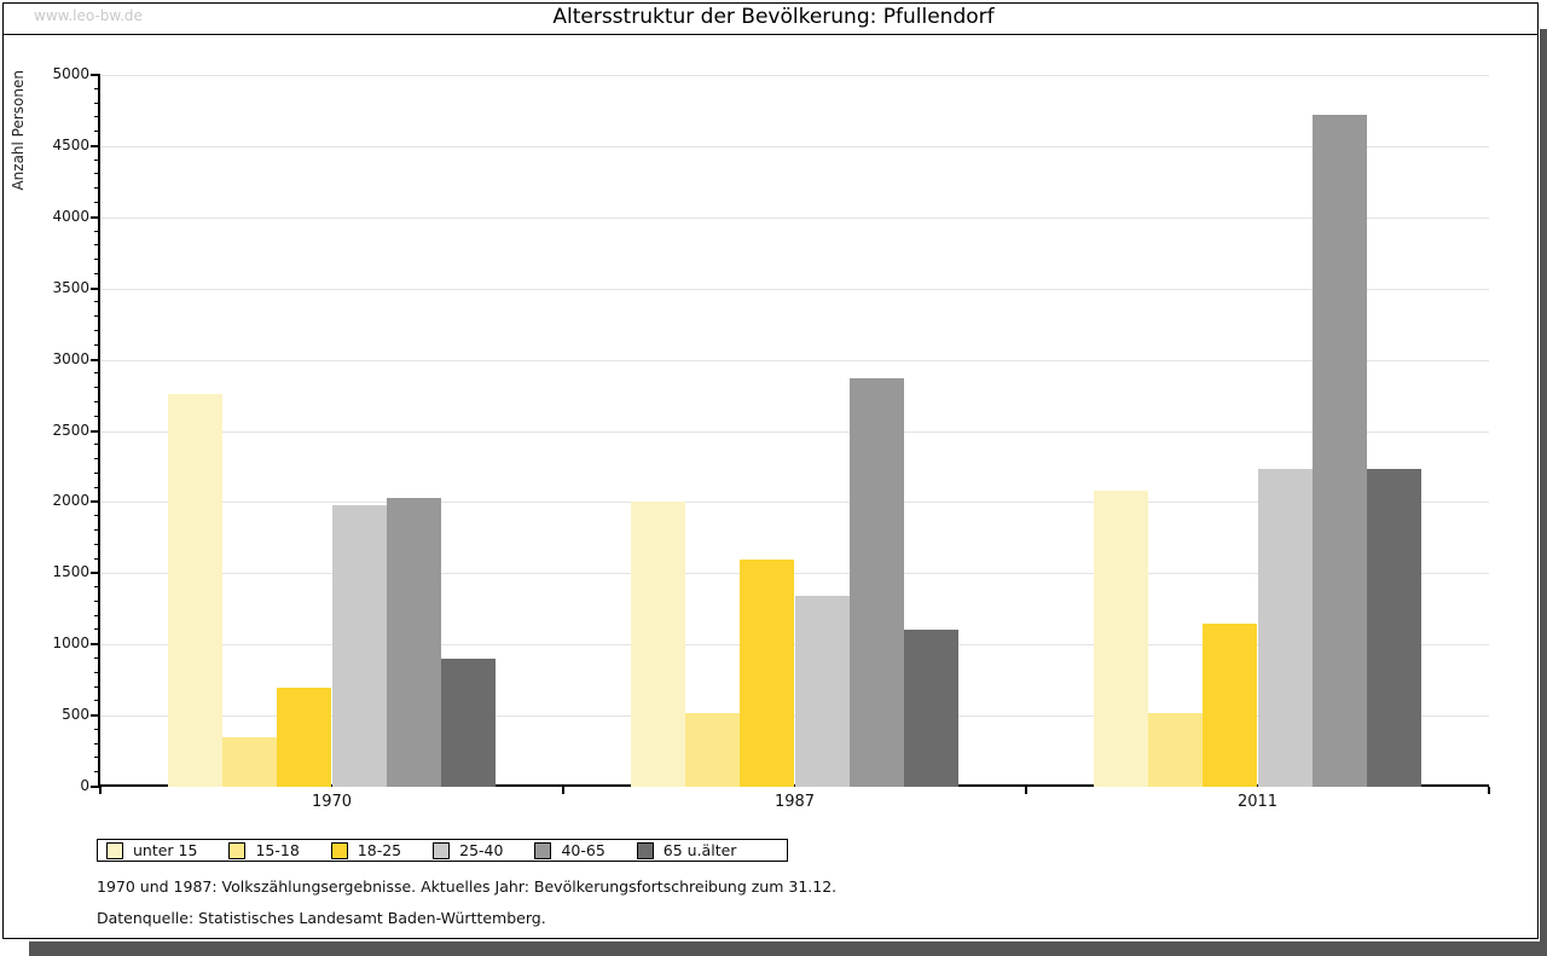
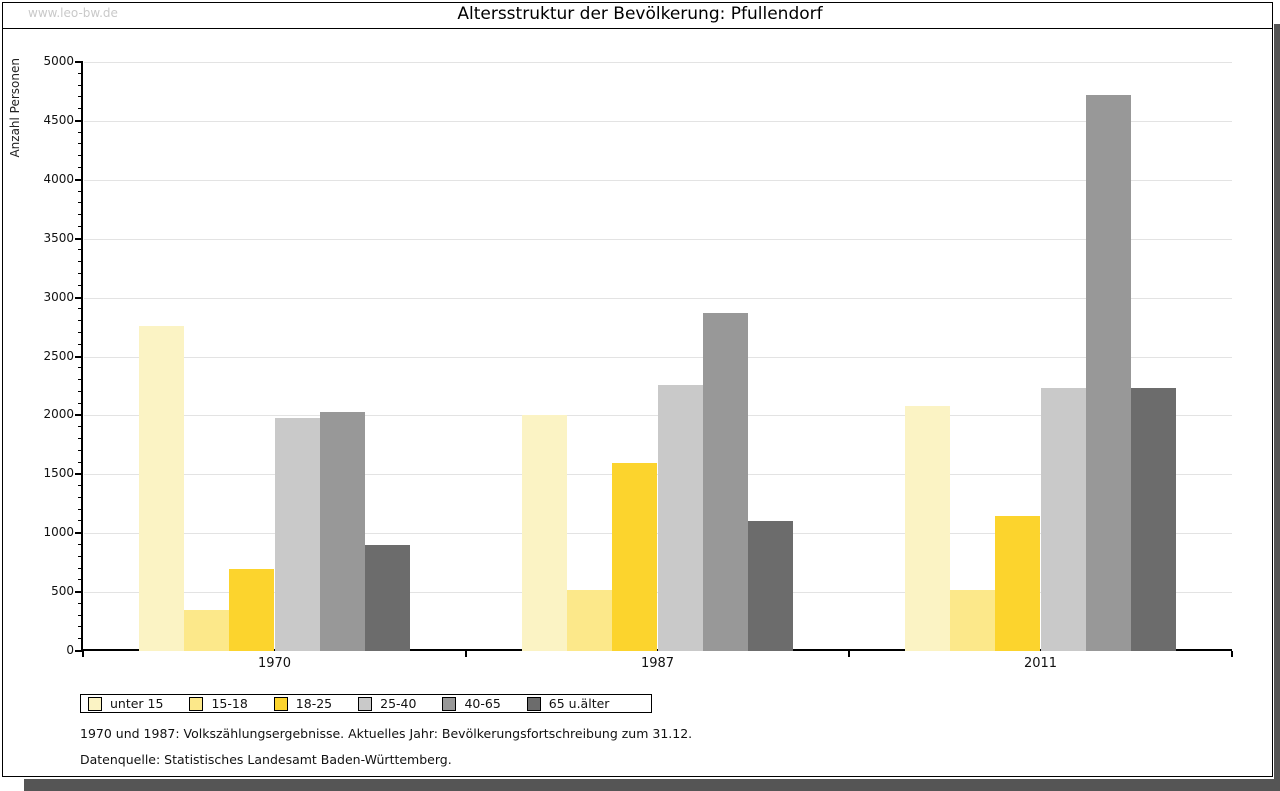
25-40/1987: 1340 -> 2260
